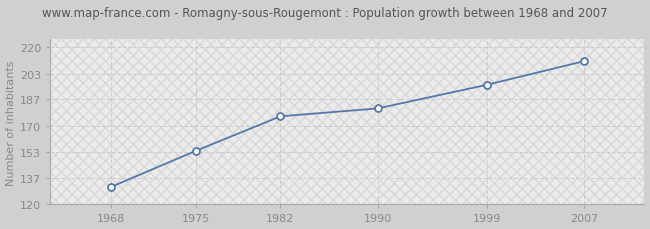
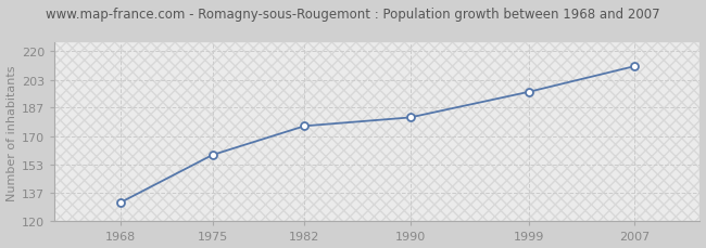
1975: 154 -> 159
